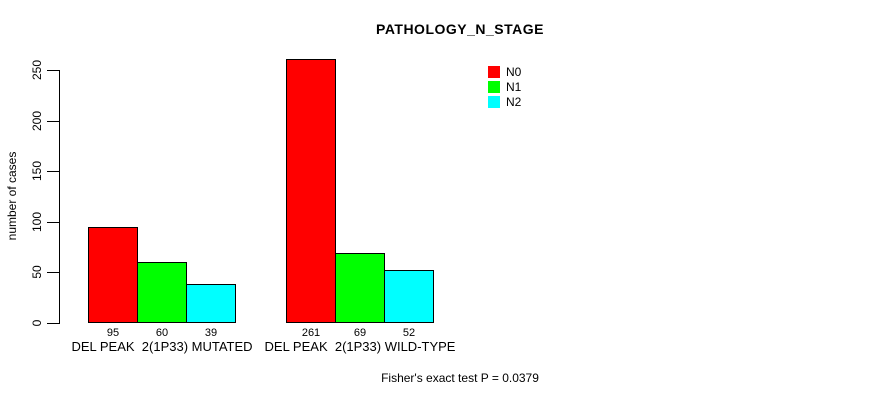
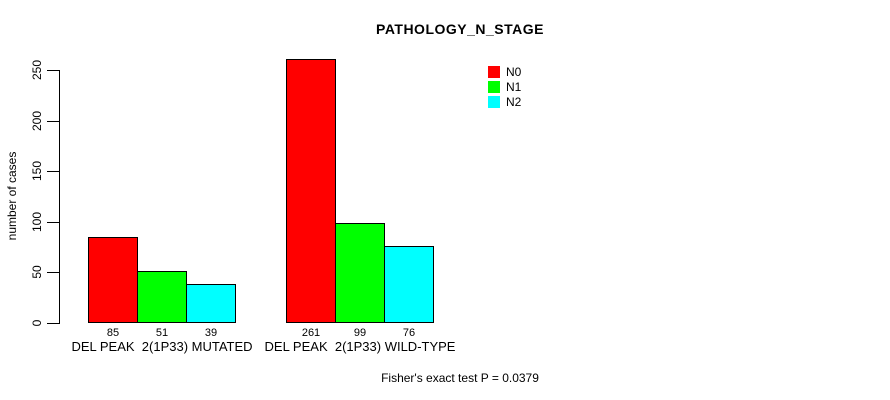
N0/DEL PEAK 2(1P33) MUTATED: 95 -> 85
N1/DEL PEAK 2(1P33) MUTATED: 60 -> 51
N1/DEL PEAK 2(1P33) WILD-TYPE: 69 -> 99
N2/DEL PEAK 2(1P33) WILD-TYPE: 52 -> 76
